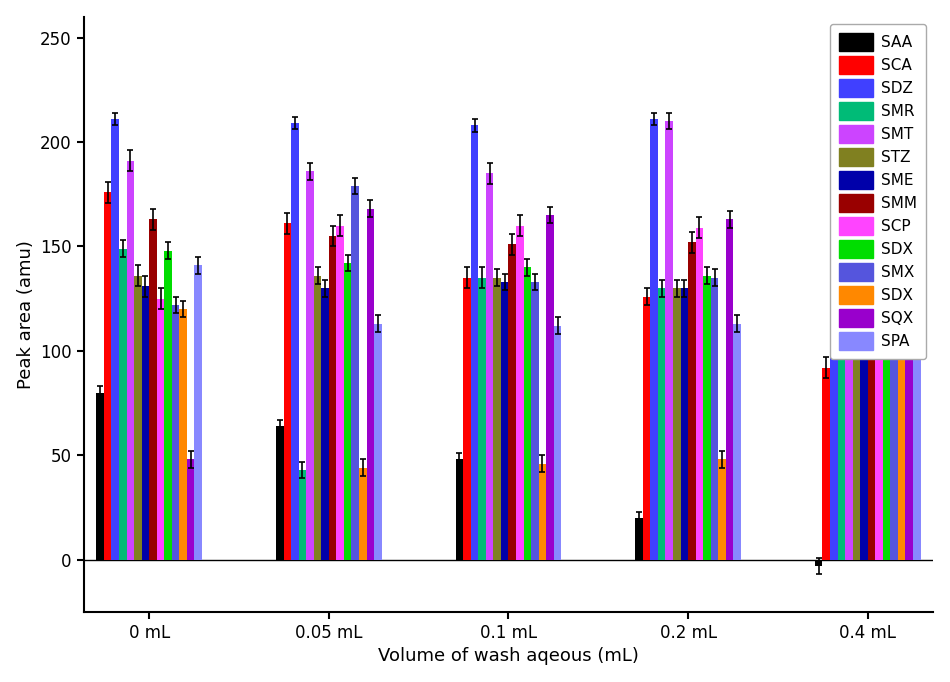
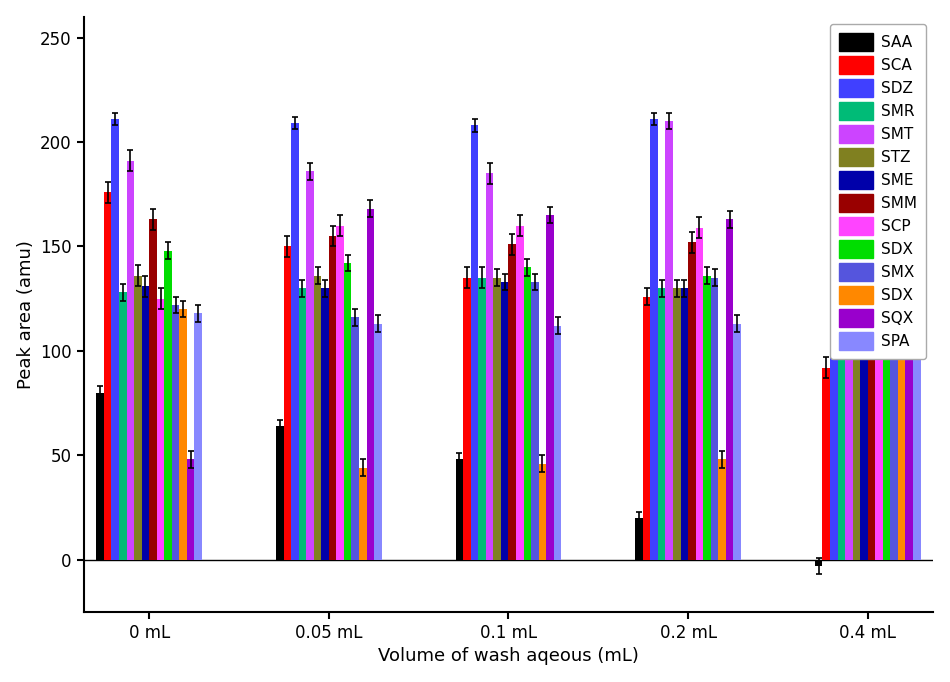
SMR/0 mL: 149 -> 128
SPA/0 mL: 141 -> 118
SCA/0.05 mL: 161 -> 150
SMR/0.05 mL: 43 -> 130
SMX/0.05 mL: 179 -> 116
